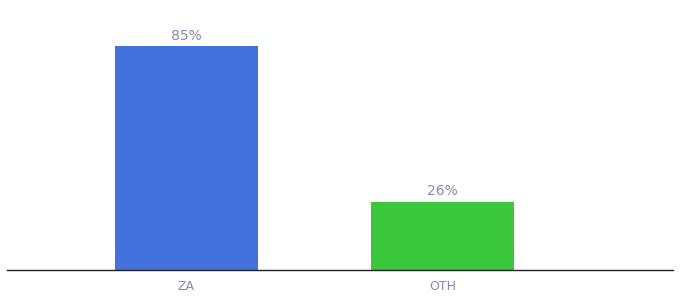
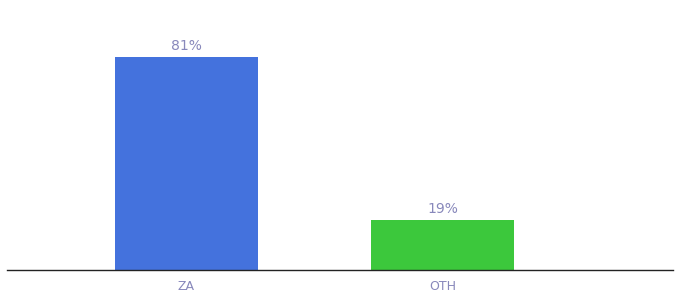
ZA: 85% -> 81%
OTH: 26% -> 19%
